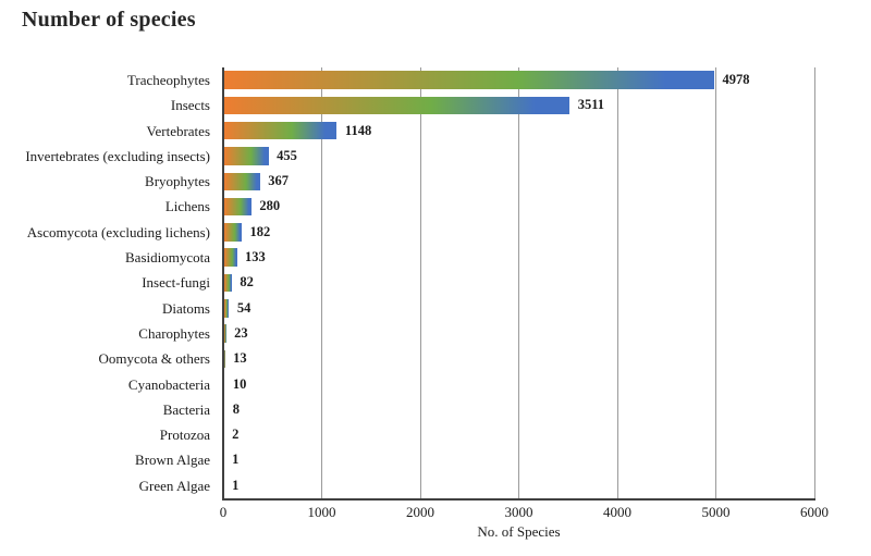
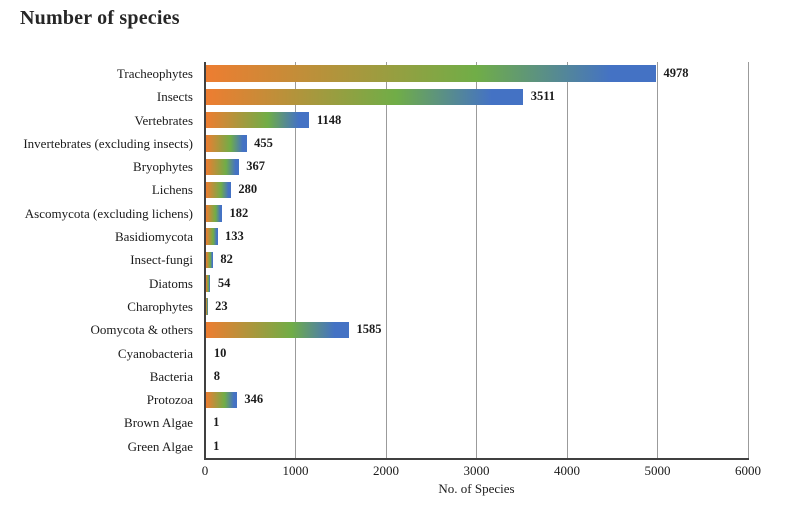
Oomycota & others: 13 -> 1585
Protozoa: 2 -> 346
